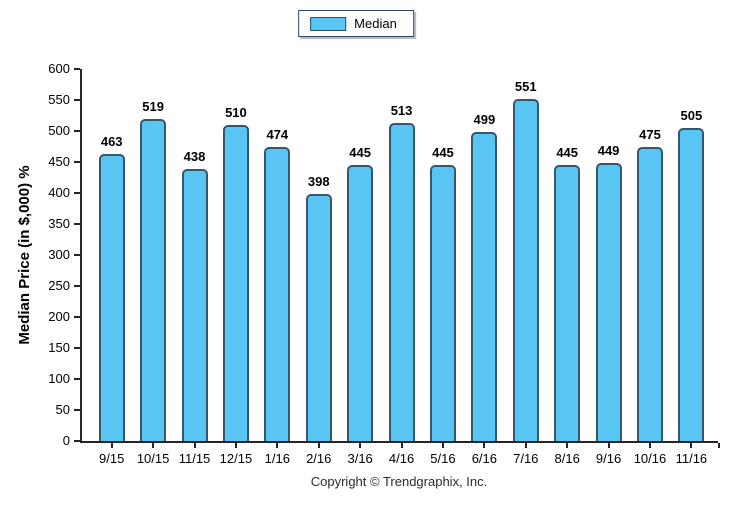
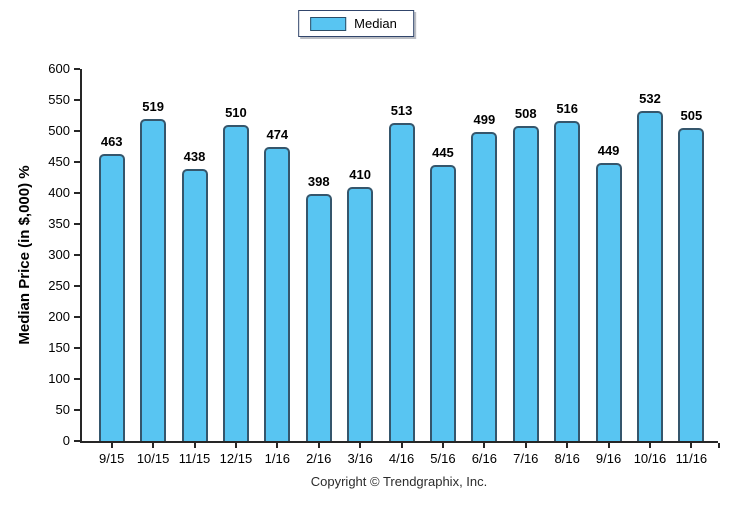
3/16: 445 -> 410
7/16: 551 -> 508
8/16: 445 -> 516
10/16: 475 -> 532
